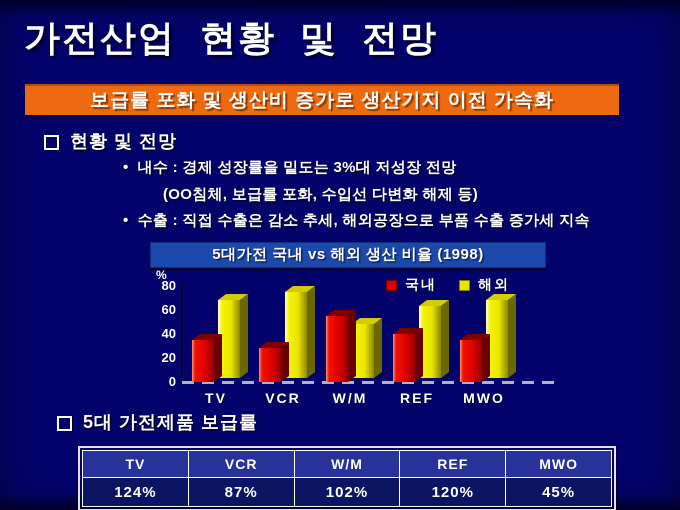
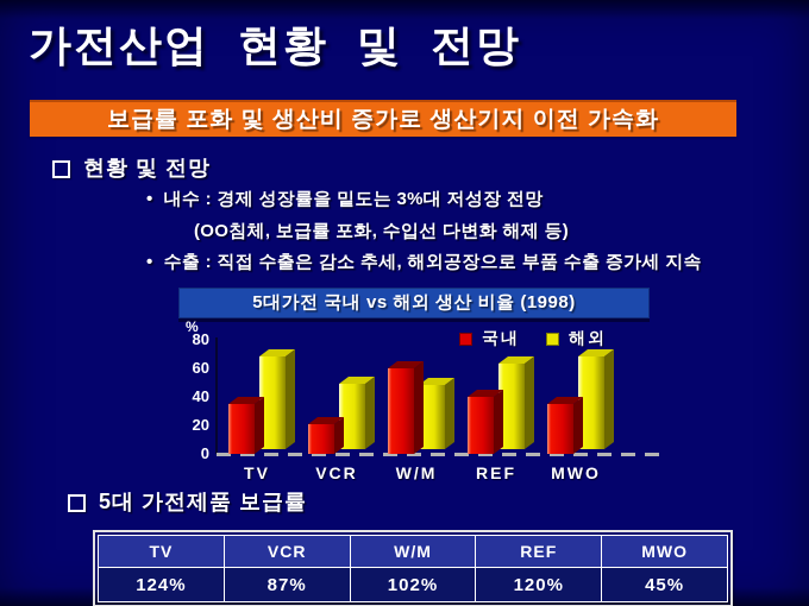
국내/VCR: 28 -> 21
해외/VCR: 72 -> 46
국내/W/M: 55 -> 60
